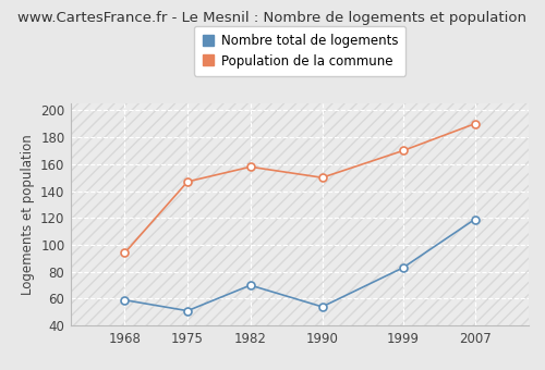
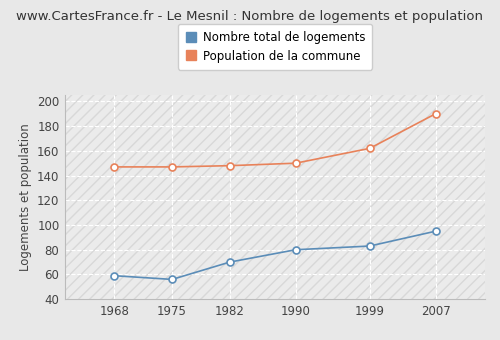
Population de la commune/1968: 94 -> 147
Nombre total de logements/1975: 51 -> 56
Population de la commune/1982: 158 -> 148
Nombre total de logements/1990: 54 -> 80
Population de la commune/1999: 170 -> 162
Nombre total de logements/2007: 119 -> 95
